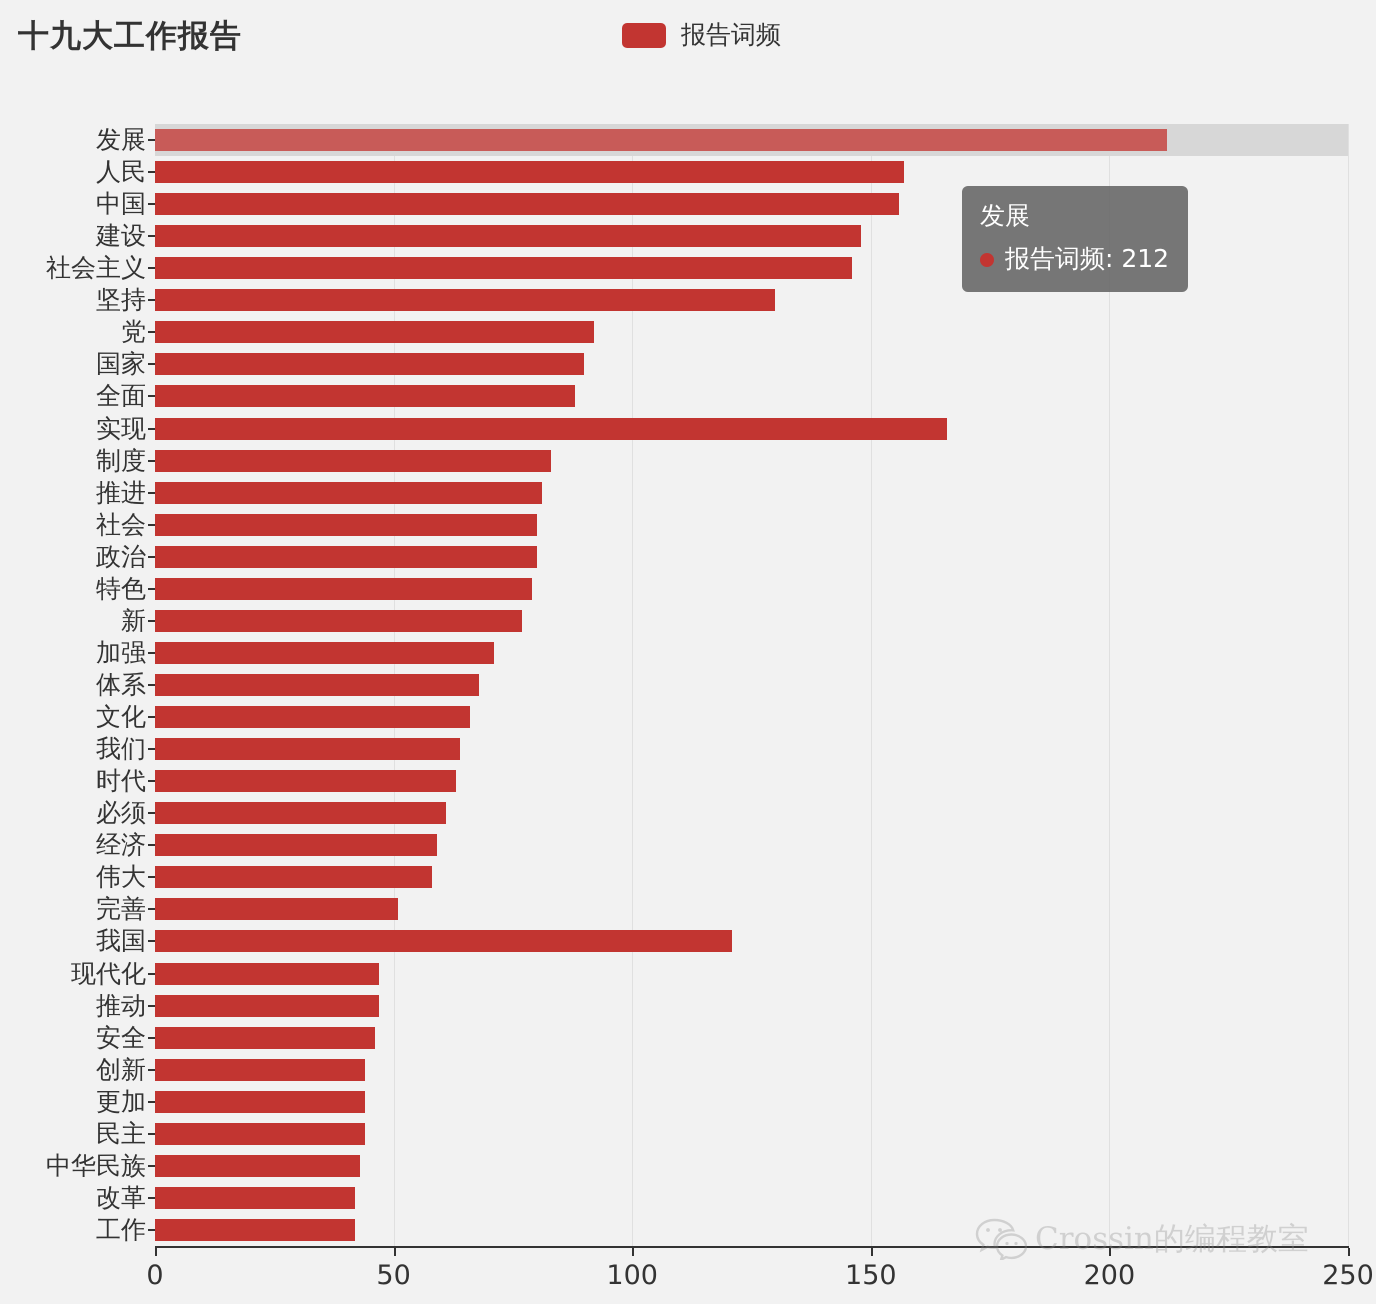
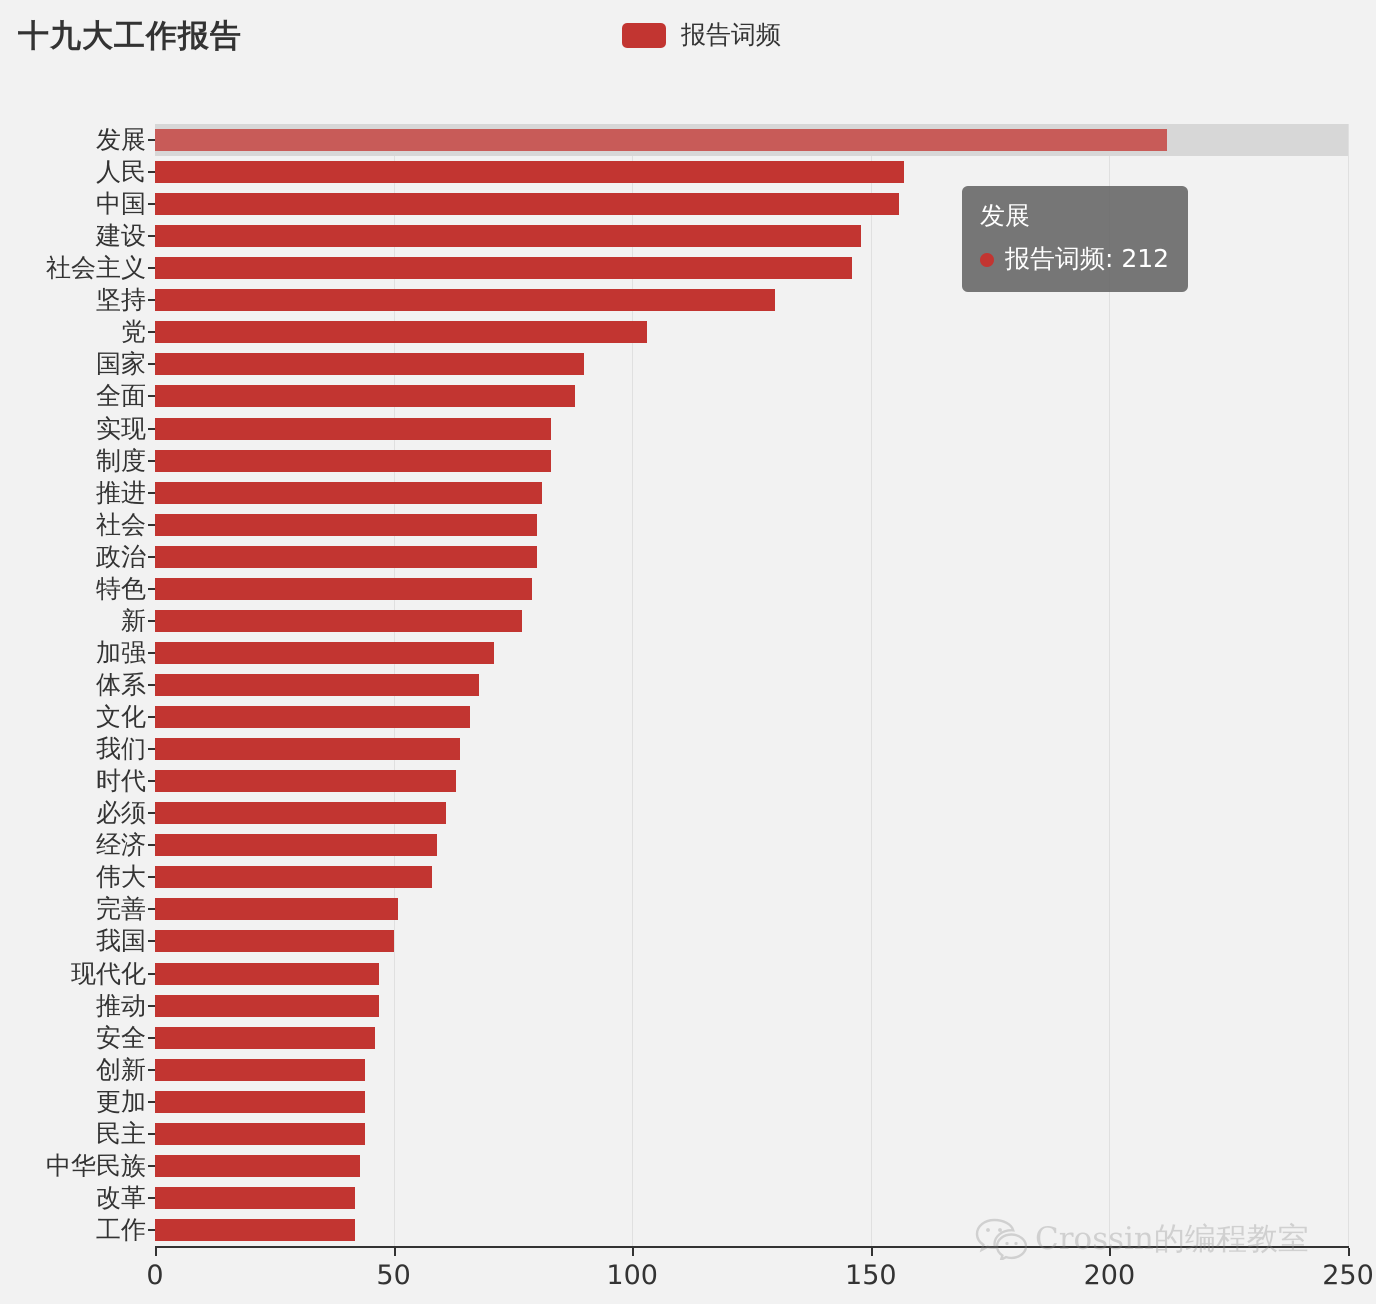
党: 92 -> 103
实现: 166 -> 83
我国: 121 -> 50
